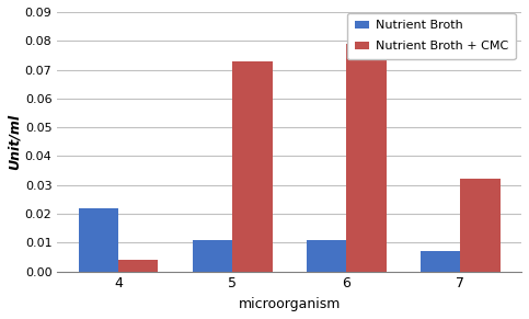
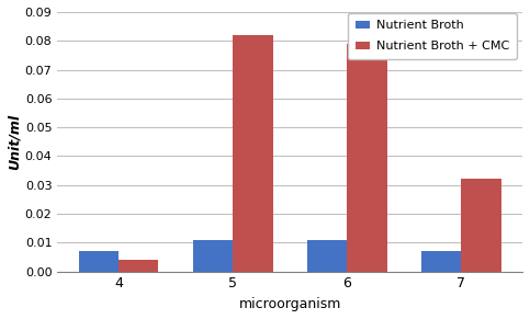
Nutrient Broth/4: 0.022 -> 0.007
Nutrient Broth + CMC/5: 0.073 -> 0.082
